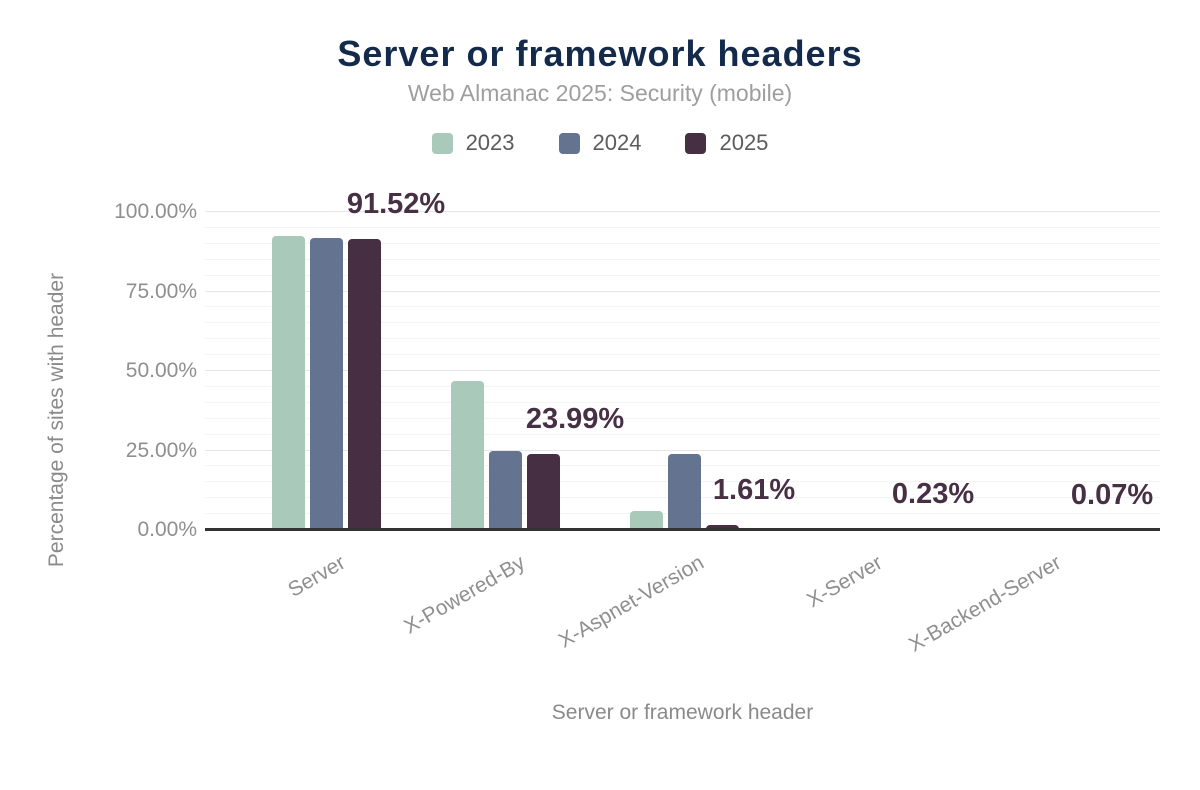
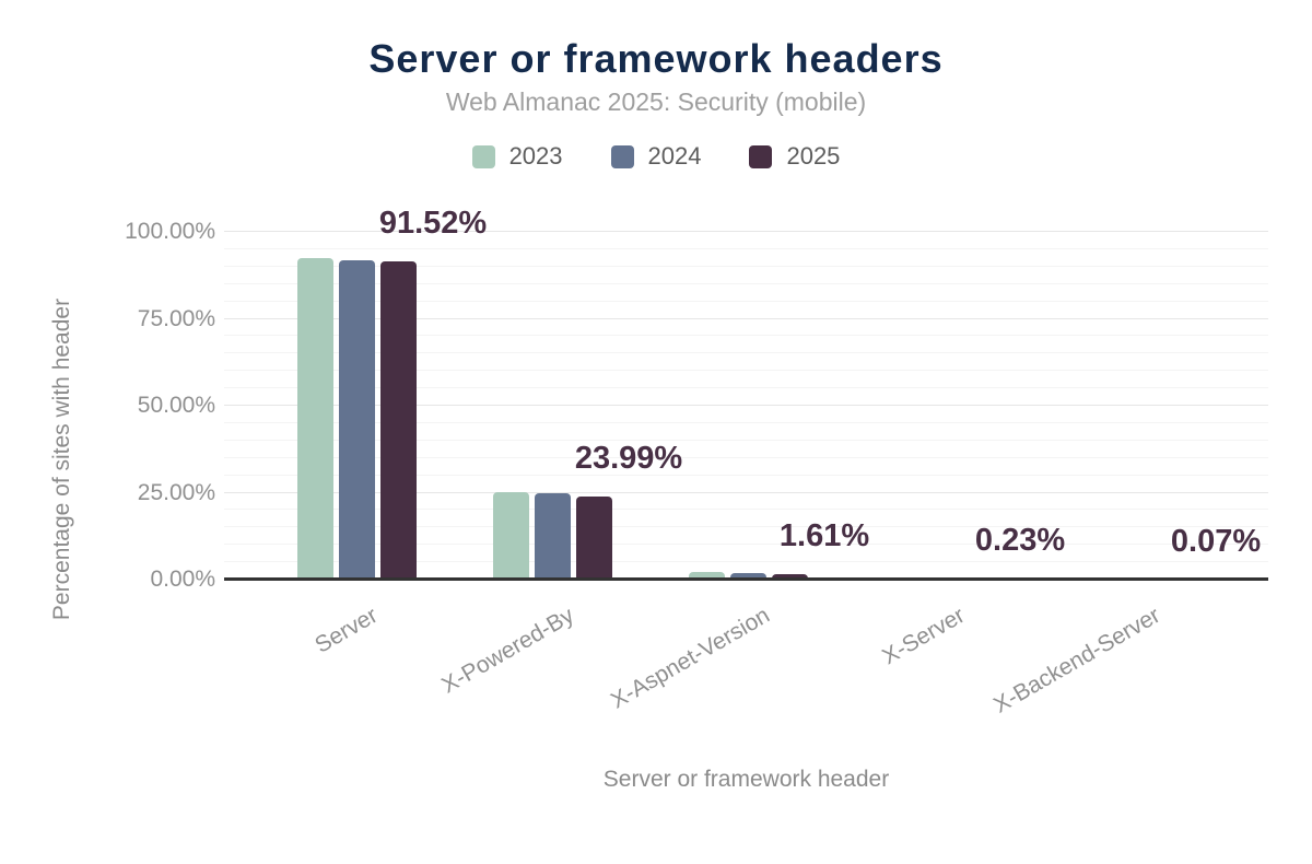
2023/X-Powered-By: 47% -> 25%
2023/X-Aspnet-Version: 6% -> 2%
2024/X-Aspnet-Version: 24% -> 2%
